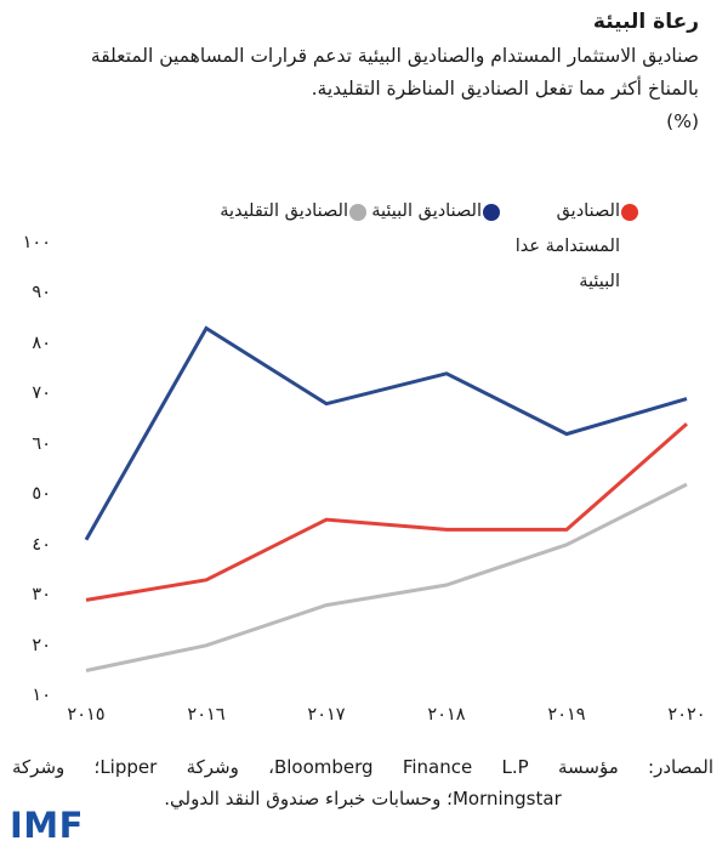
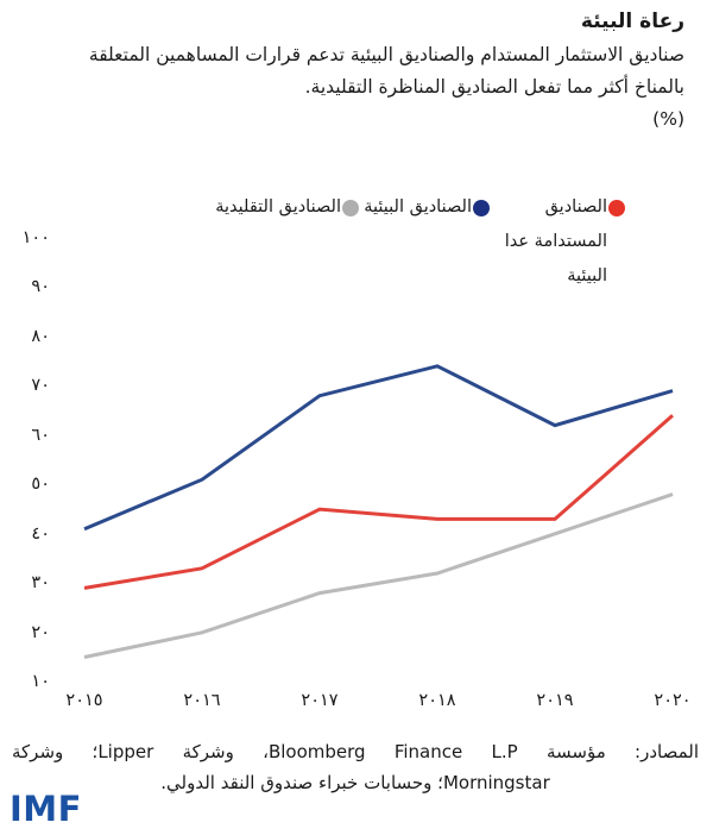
الصناديق البيئية/٢٠١٦: 83 -> 51
الصناديق التقليدية/٢٠٢٠: 52 -> 48
